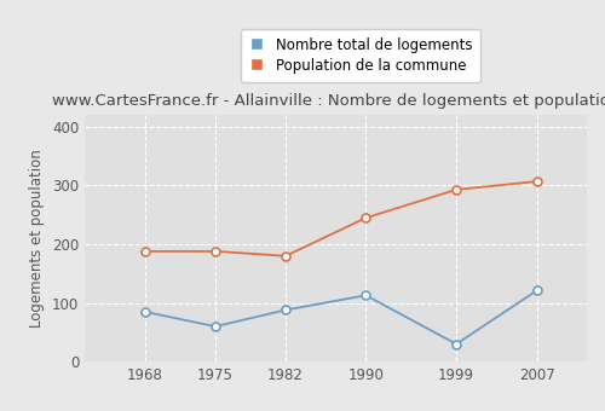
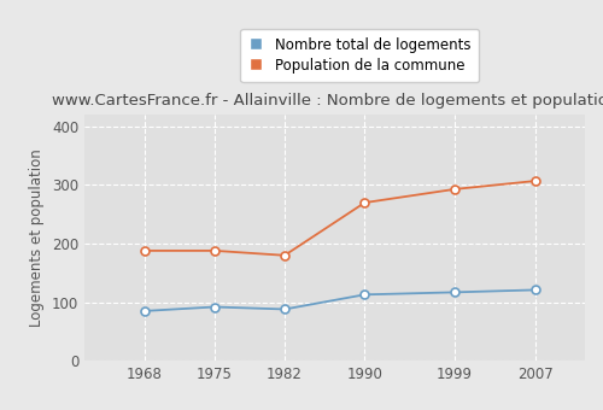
Nombre total de logements/1975: 60 -> 92
Population de la commune/1990: 245 -> 270
Nombre total de logements/1999: 30 -> 117
